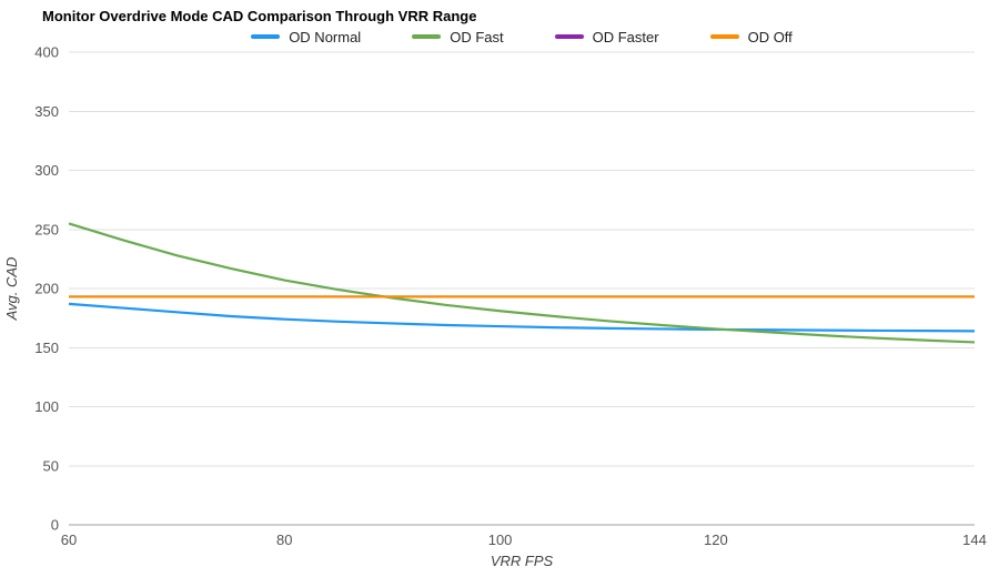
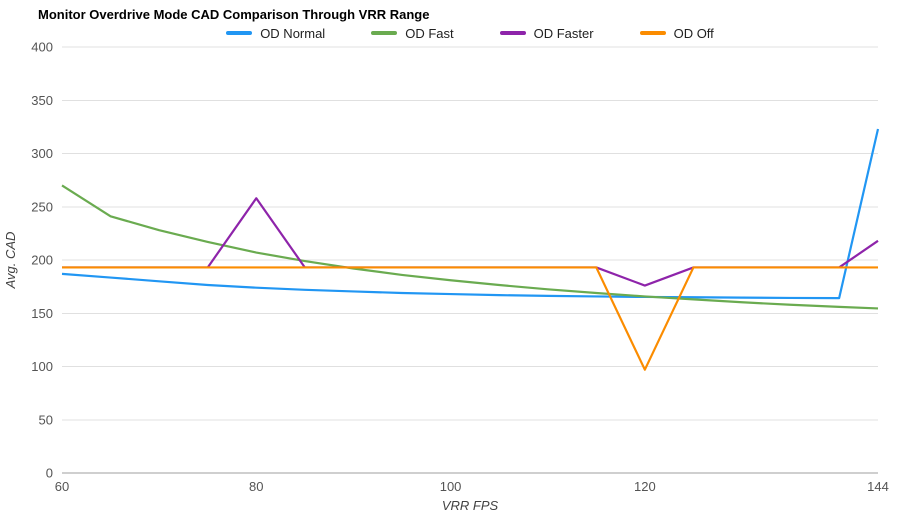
OD Fast/60: 255 -> 270
OD Faster/80: 193 -> 258
OD Faster/120: 193 -> 176
OD Off/120: 193 -> 97
OD Normal/144: 164 -> 323
OD Faster/144: 193 -> 218
